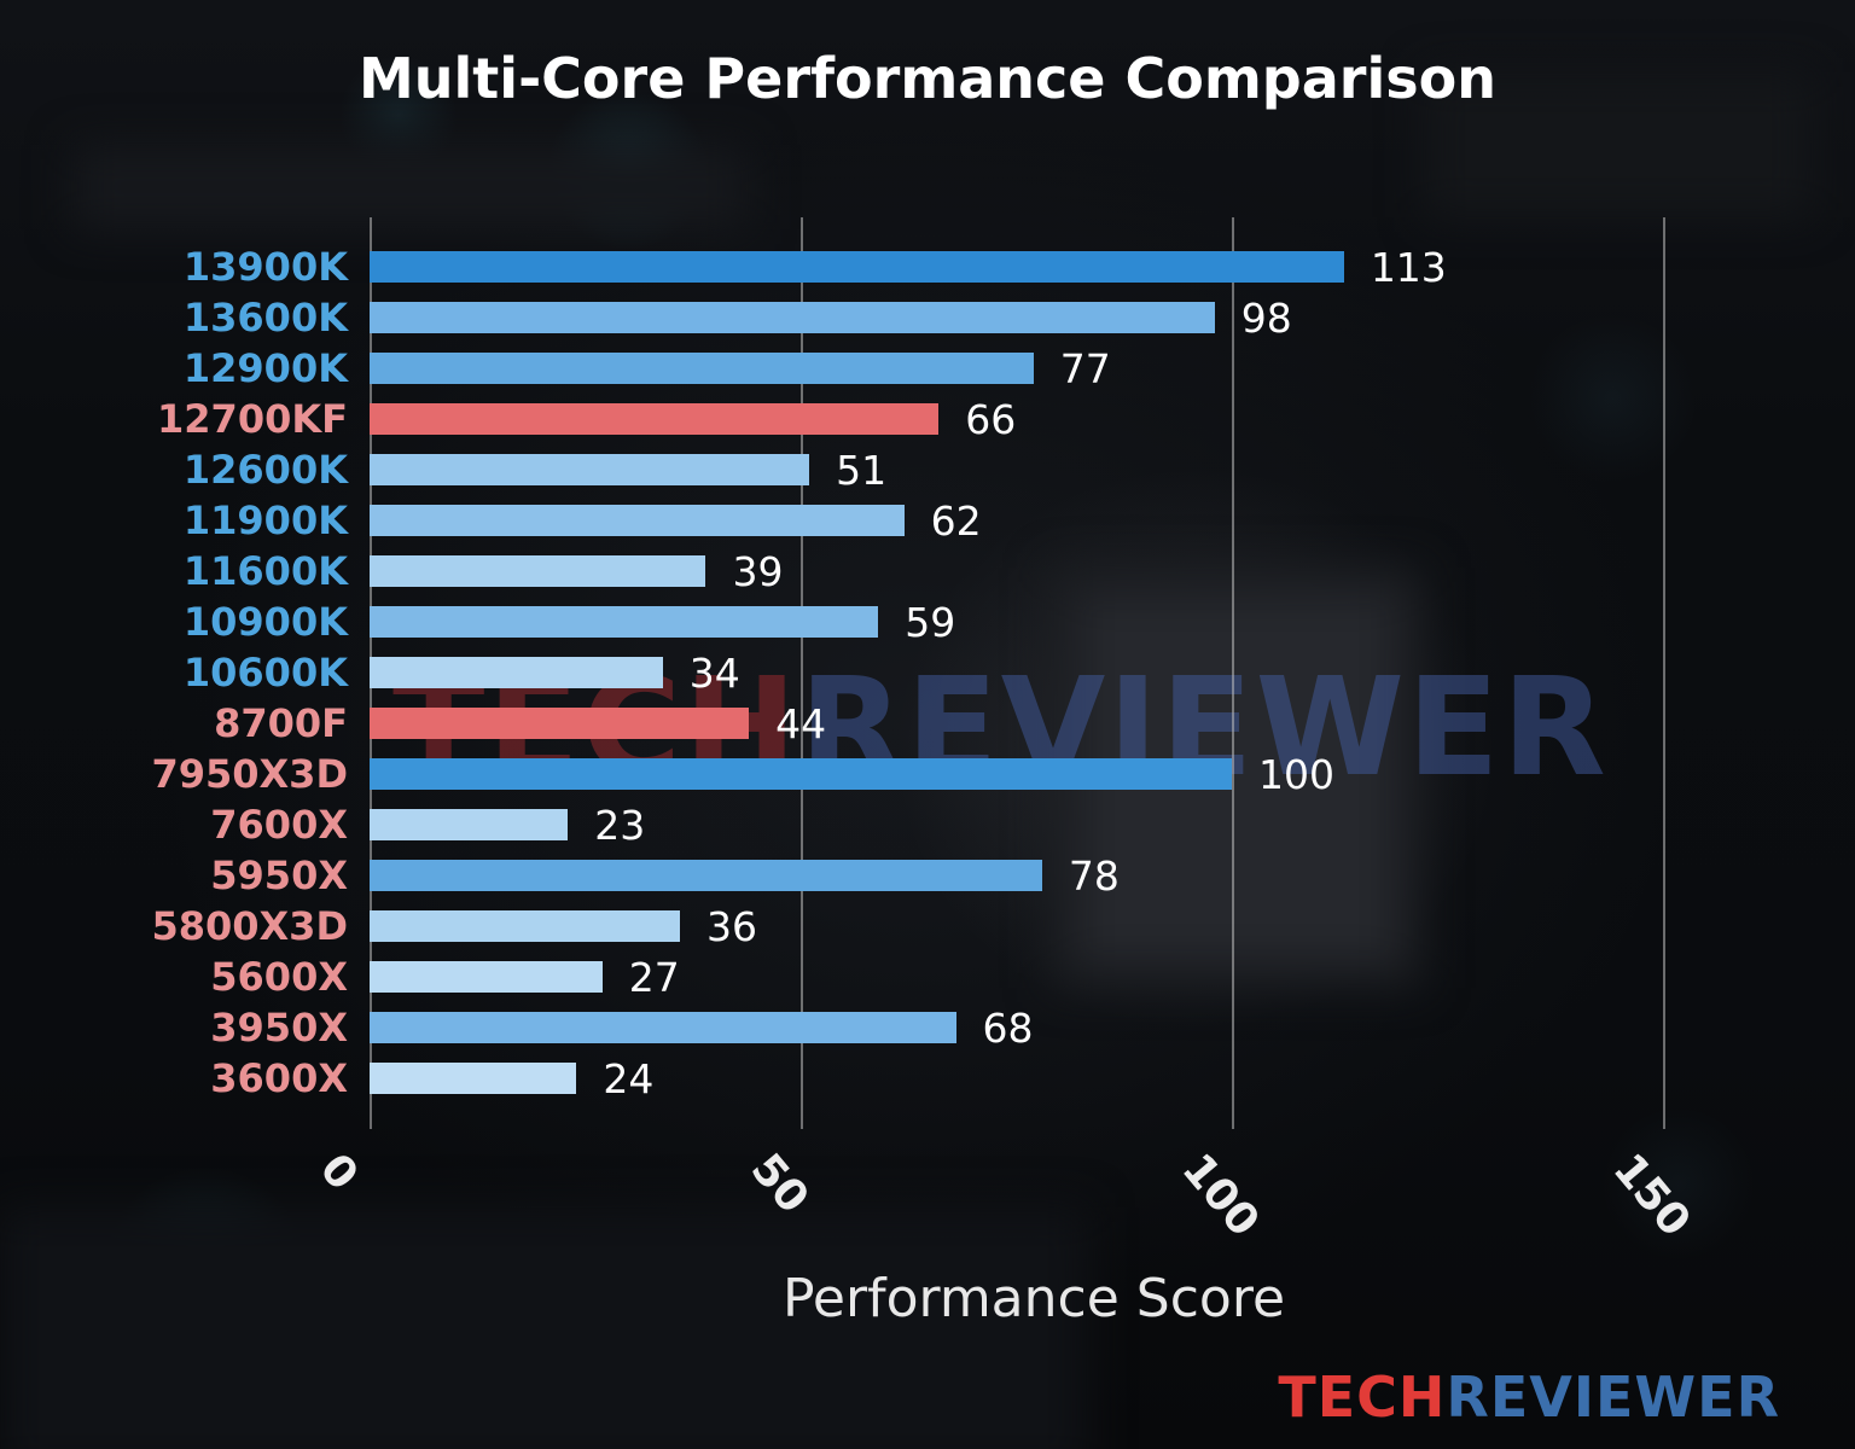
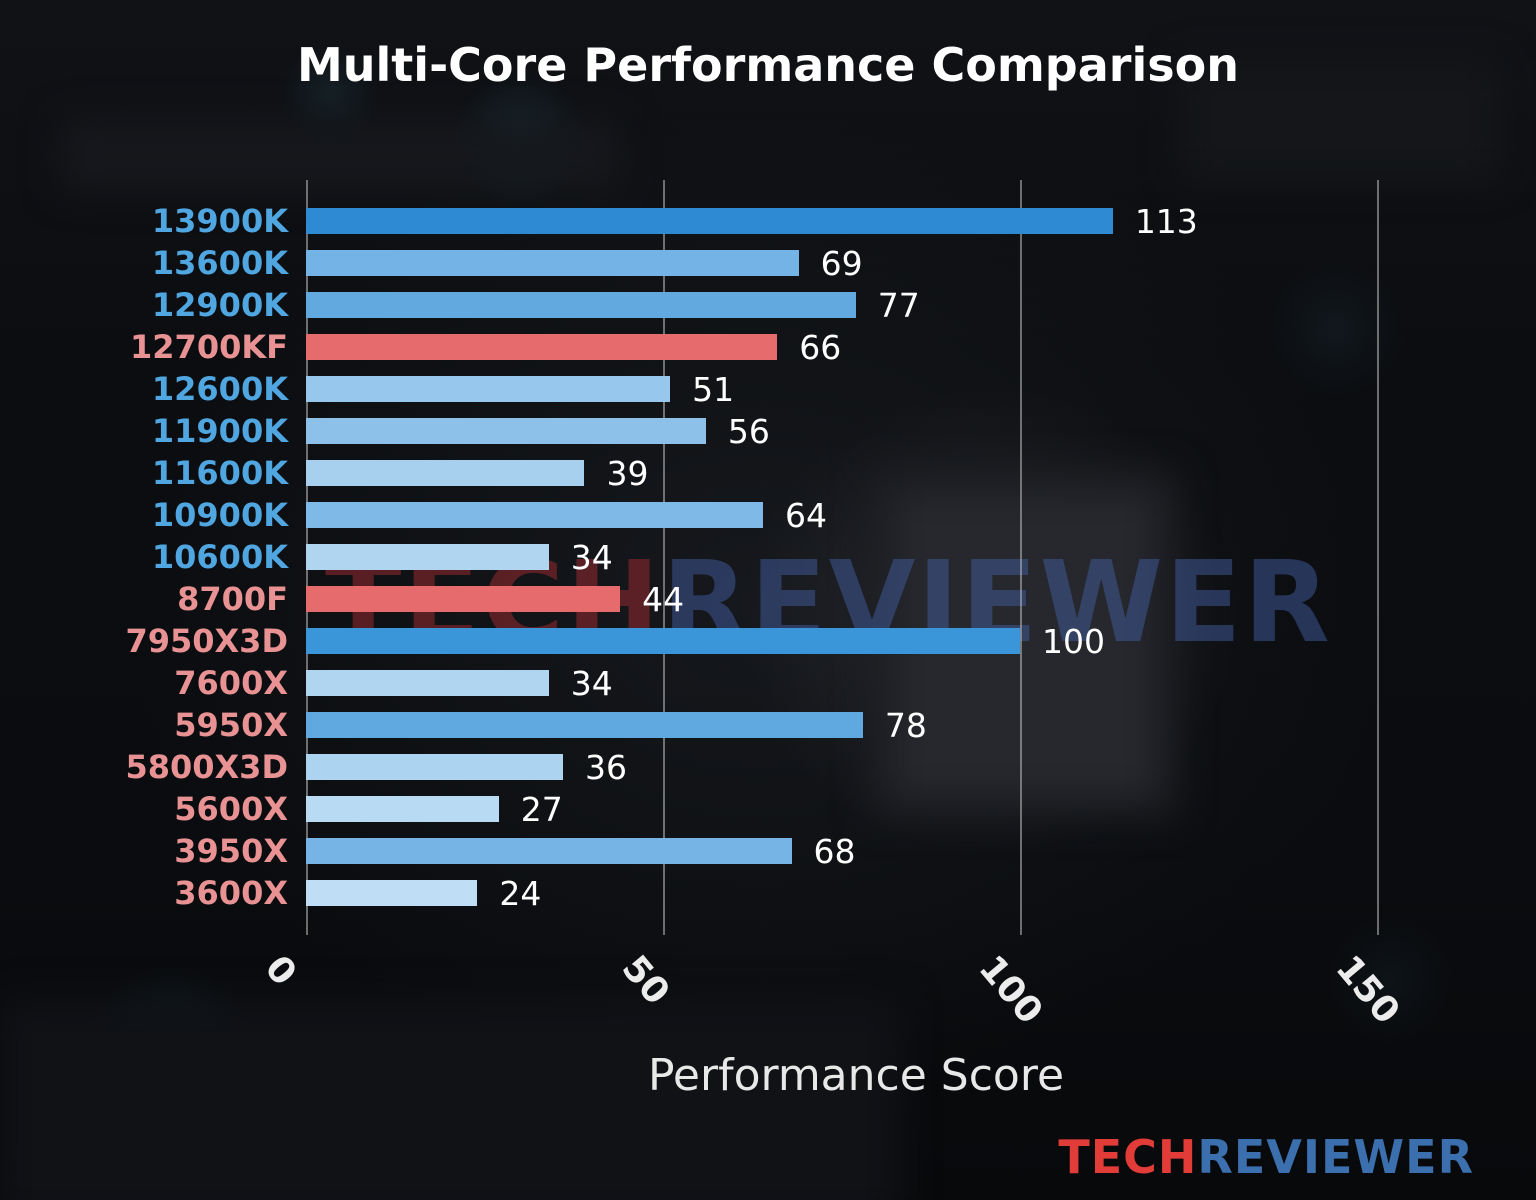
13600K: 98 -> 69
11900K: 62 -> 56
10900K: 59 -> 64
7600X: 23 -> 34
